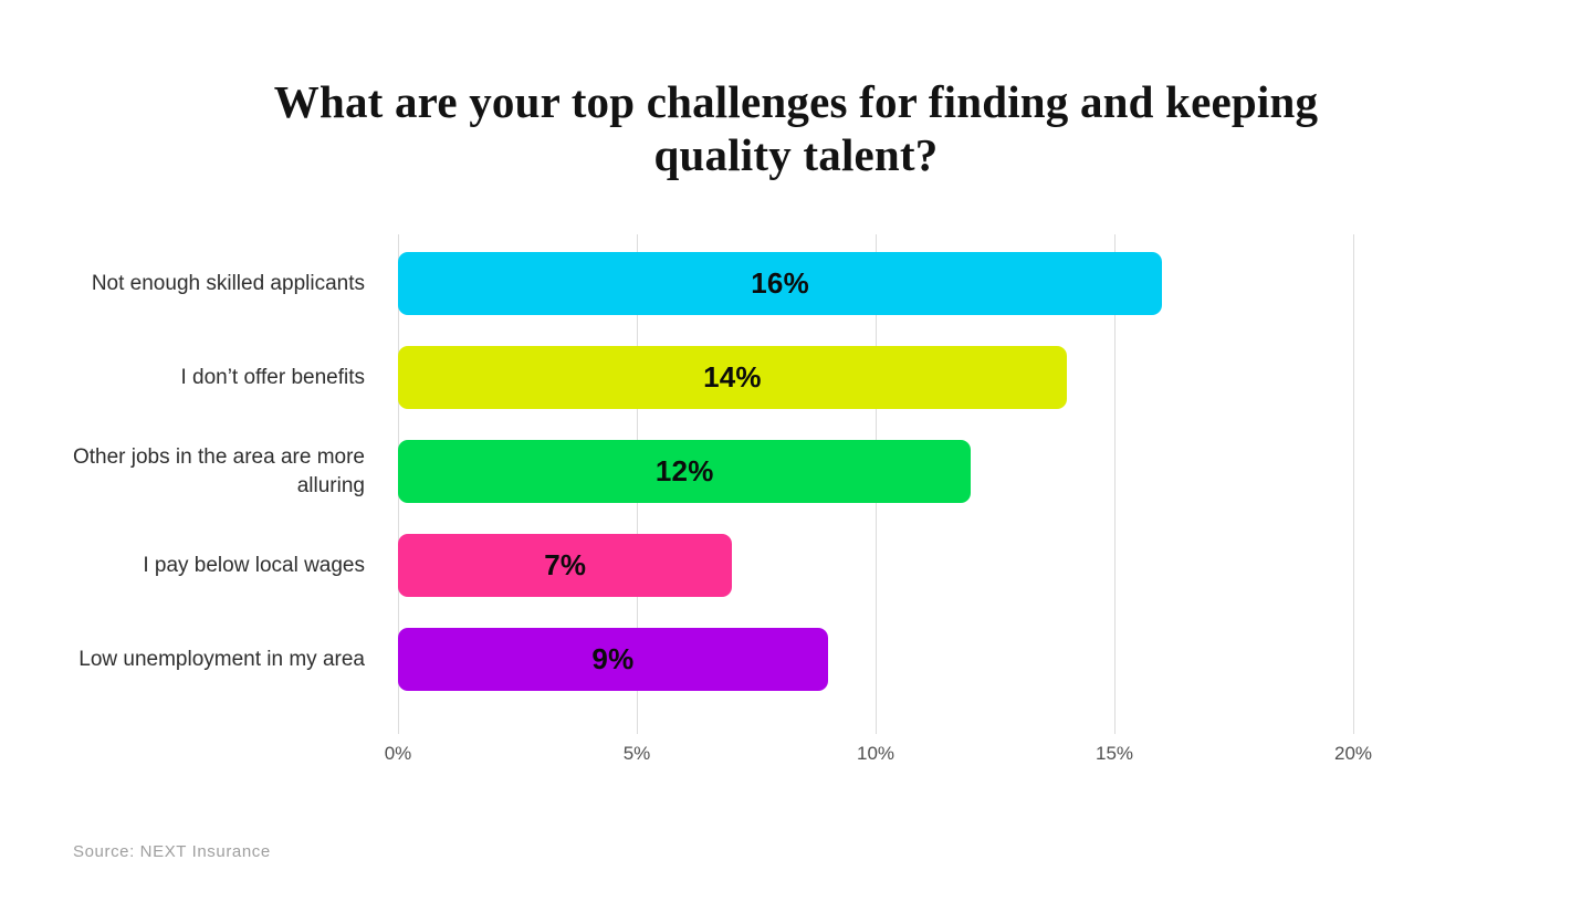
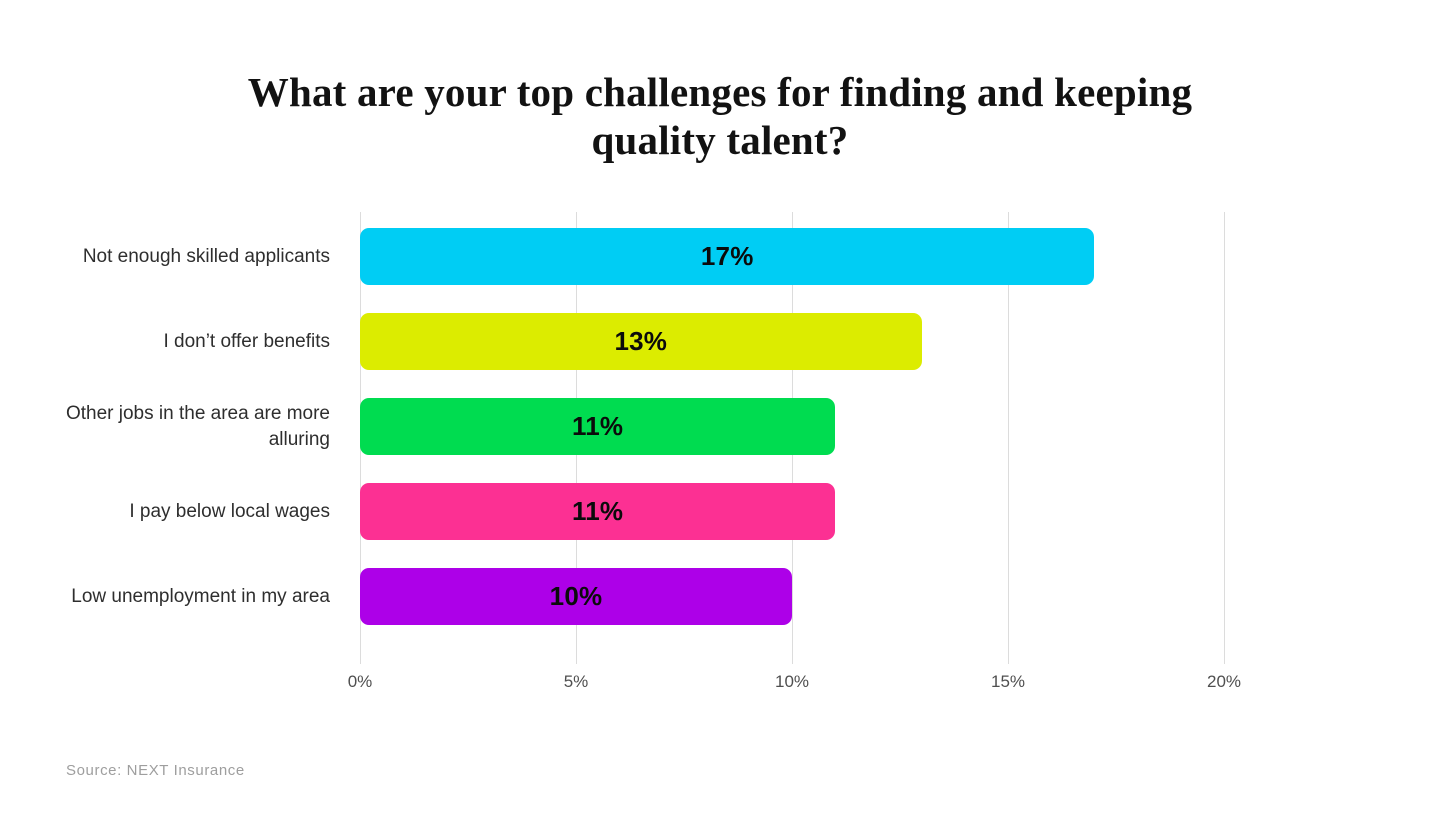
Not enough skilled applicants: 16% -> 17%
I don’t offer benefits: 14% -> 13%
Other jobs in the area are more alluring: 12% -> 11%
I pay below local wages: 7% -> 11%
Low unemployment in my area: 9% -> 10%
